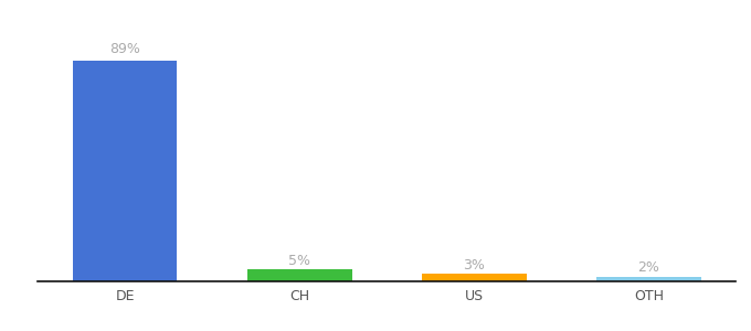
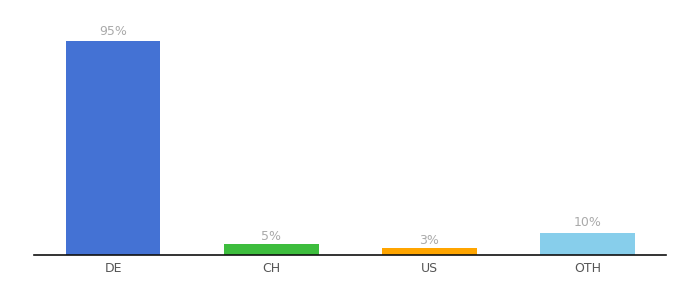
DE: 89% -> 95%
OTH: 2% -> 10%
